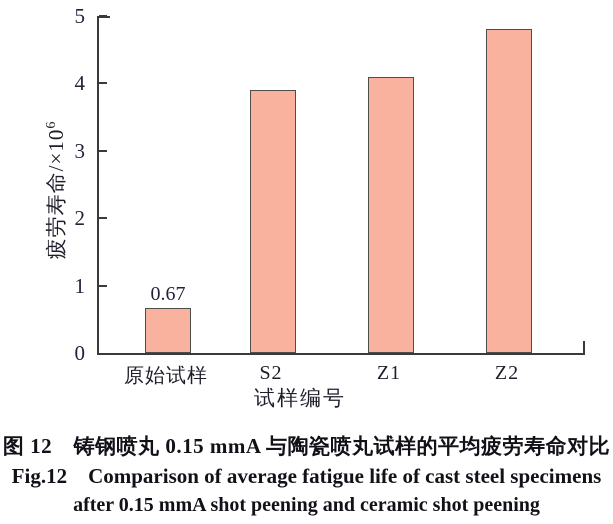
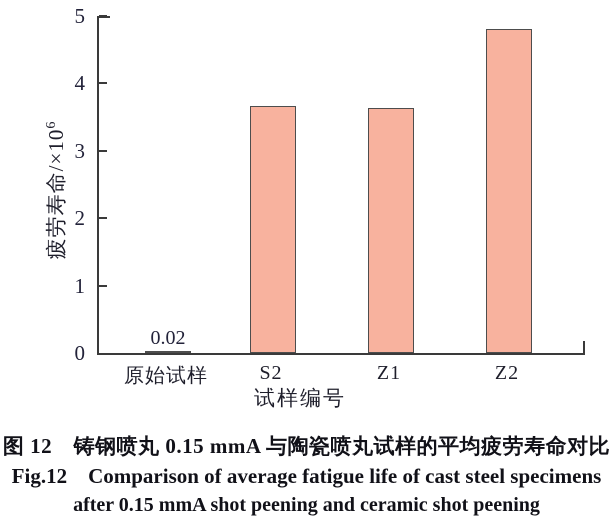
原始试样: 0.67 -> 0.02
S2: 3.9 -> 3.7
Z1: 4.1 -> 3.6
